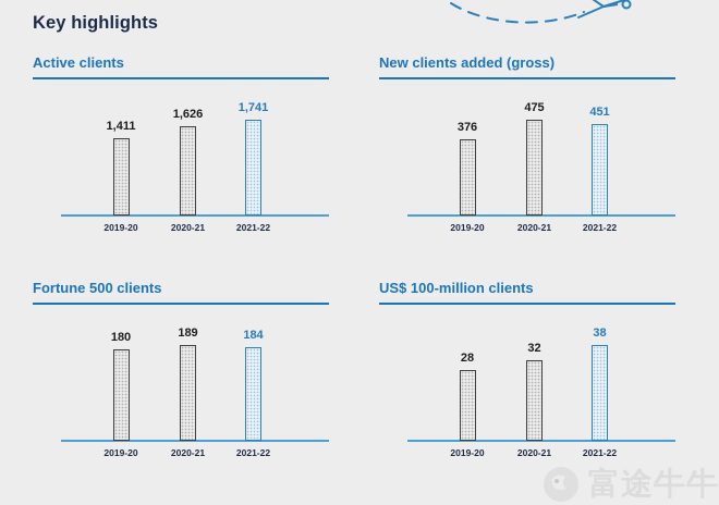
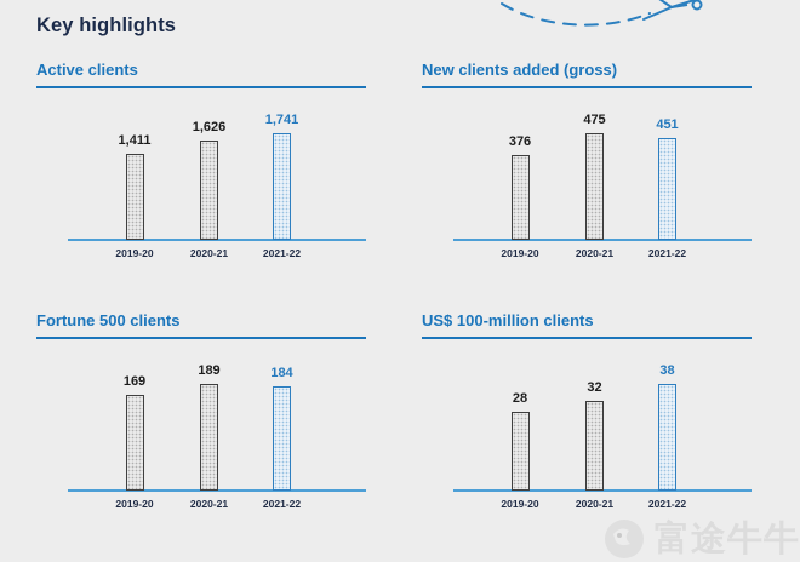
Fortune 500 clients/2019-20: 180 -> 169
